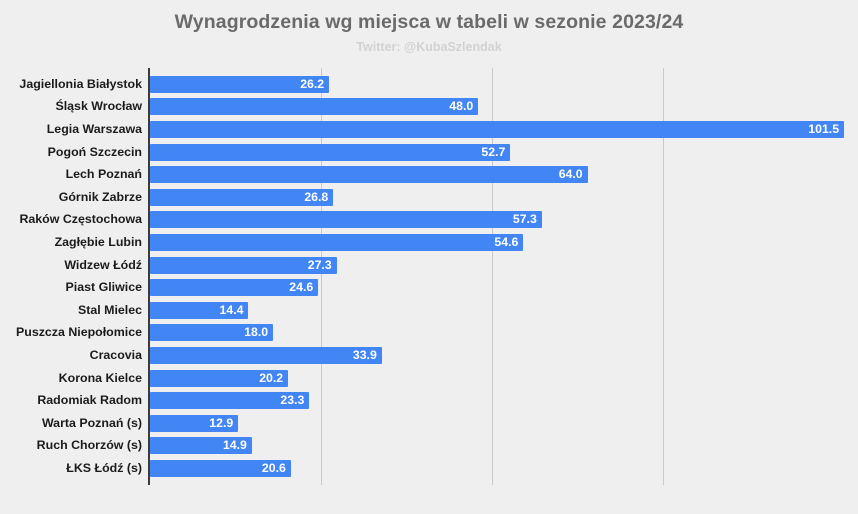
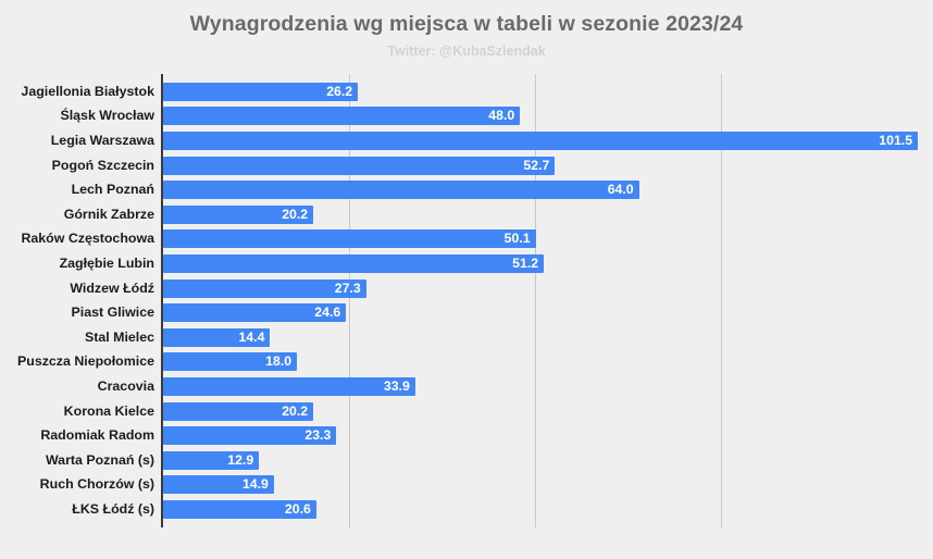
Górnik Zabrze: 26.8 -> 20.2
Raków Częstochowa: 57.3 -> 50.1
Zagłębie Lubin: 54.6 -> 51.2
